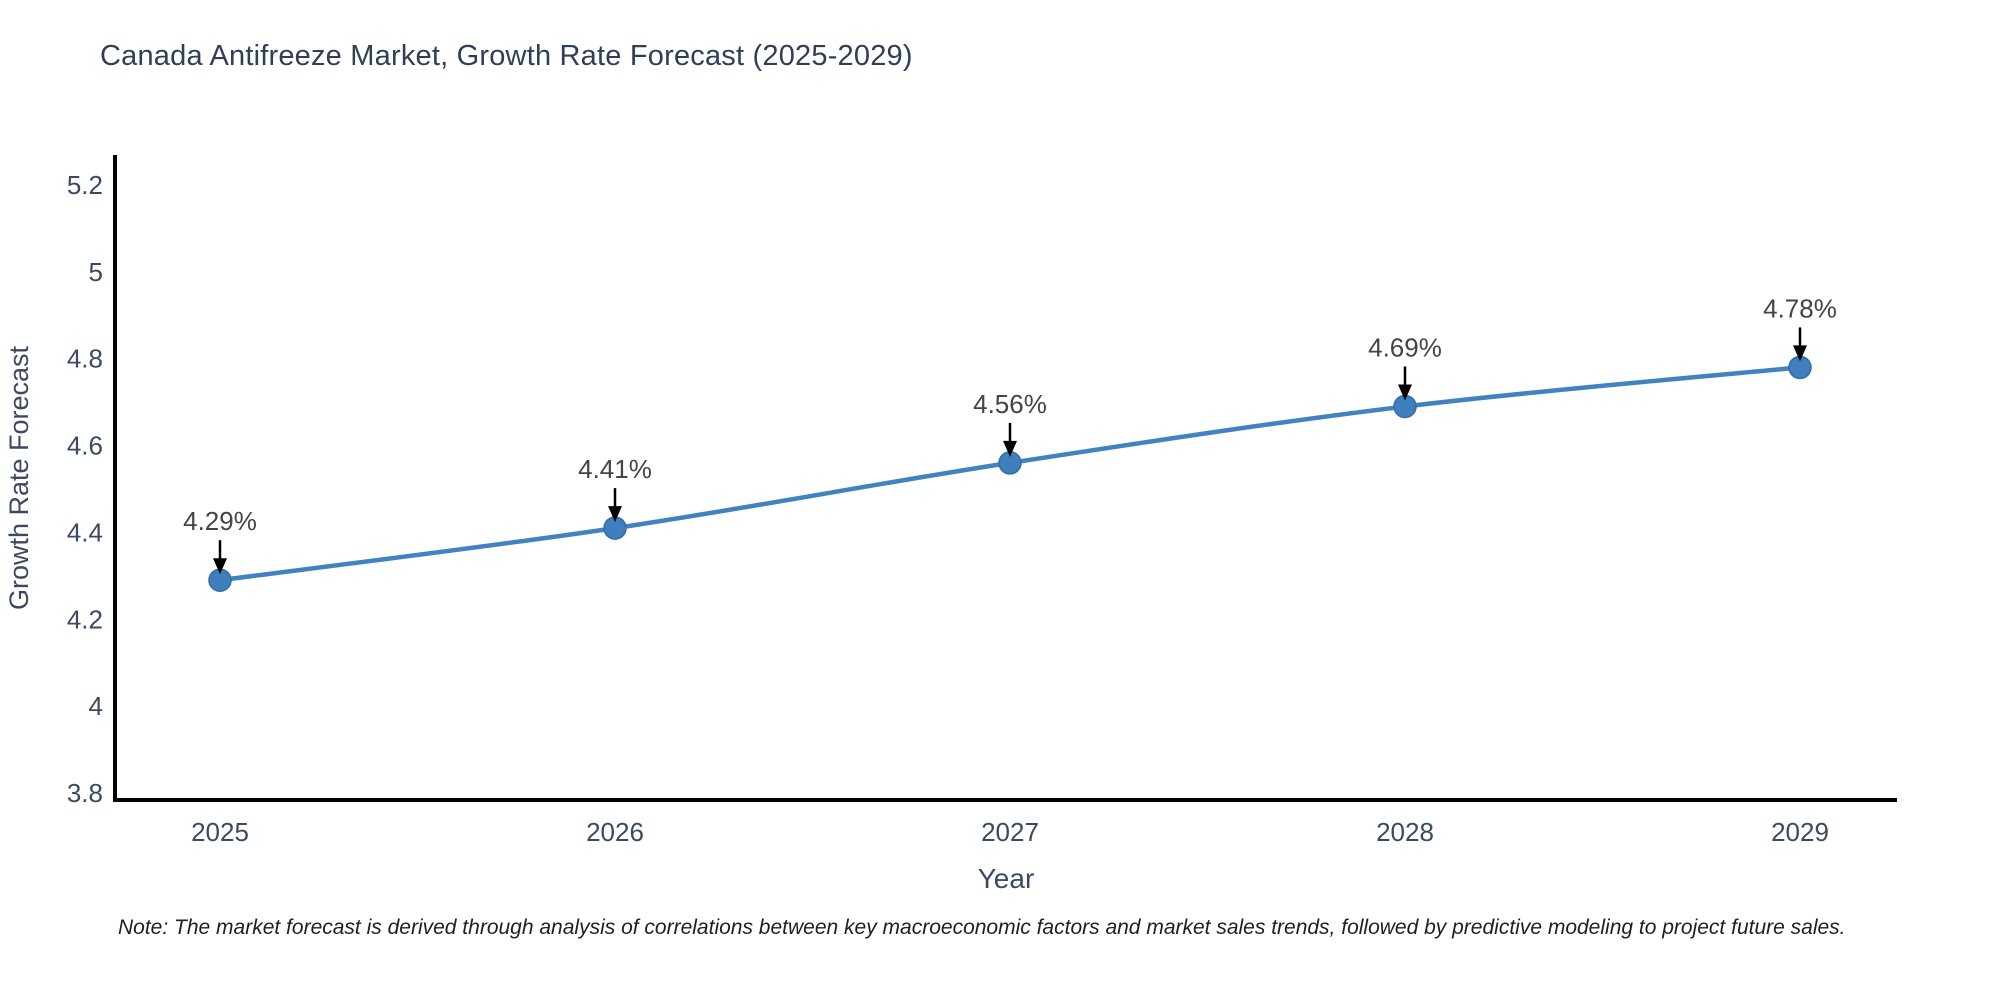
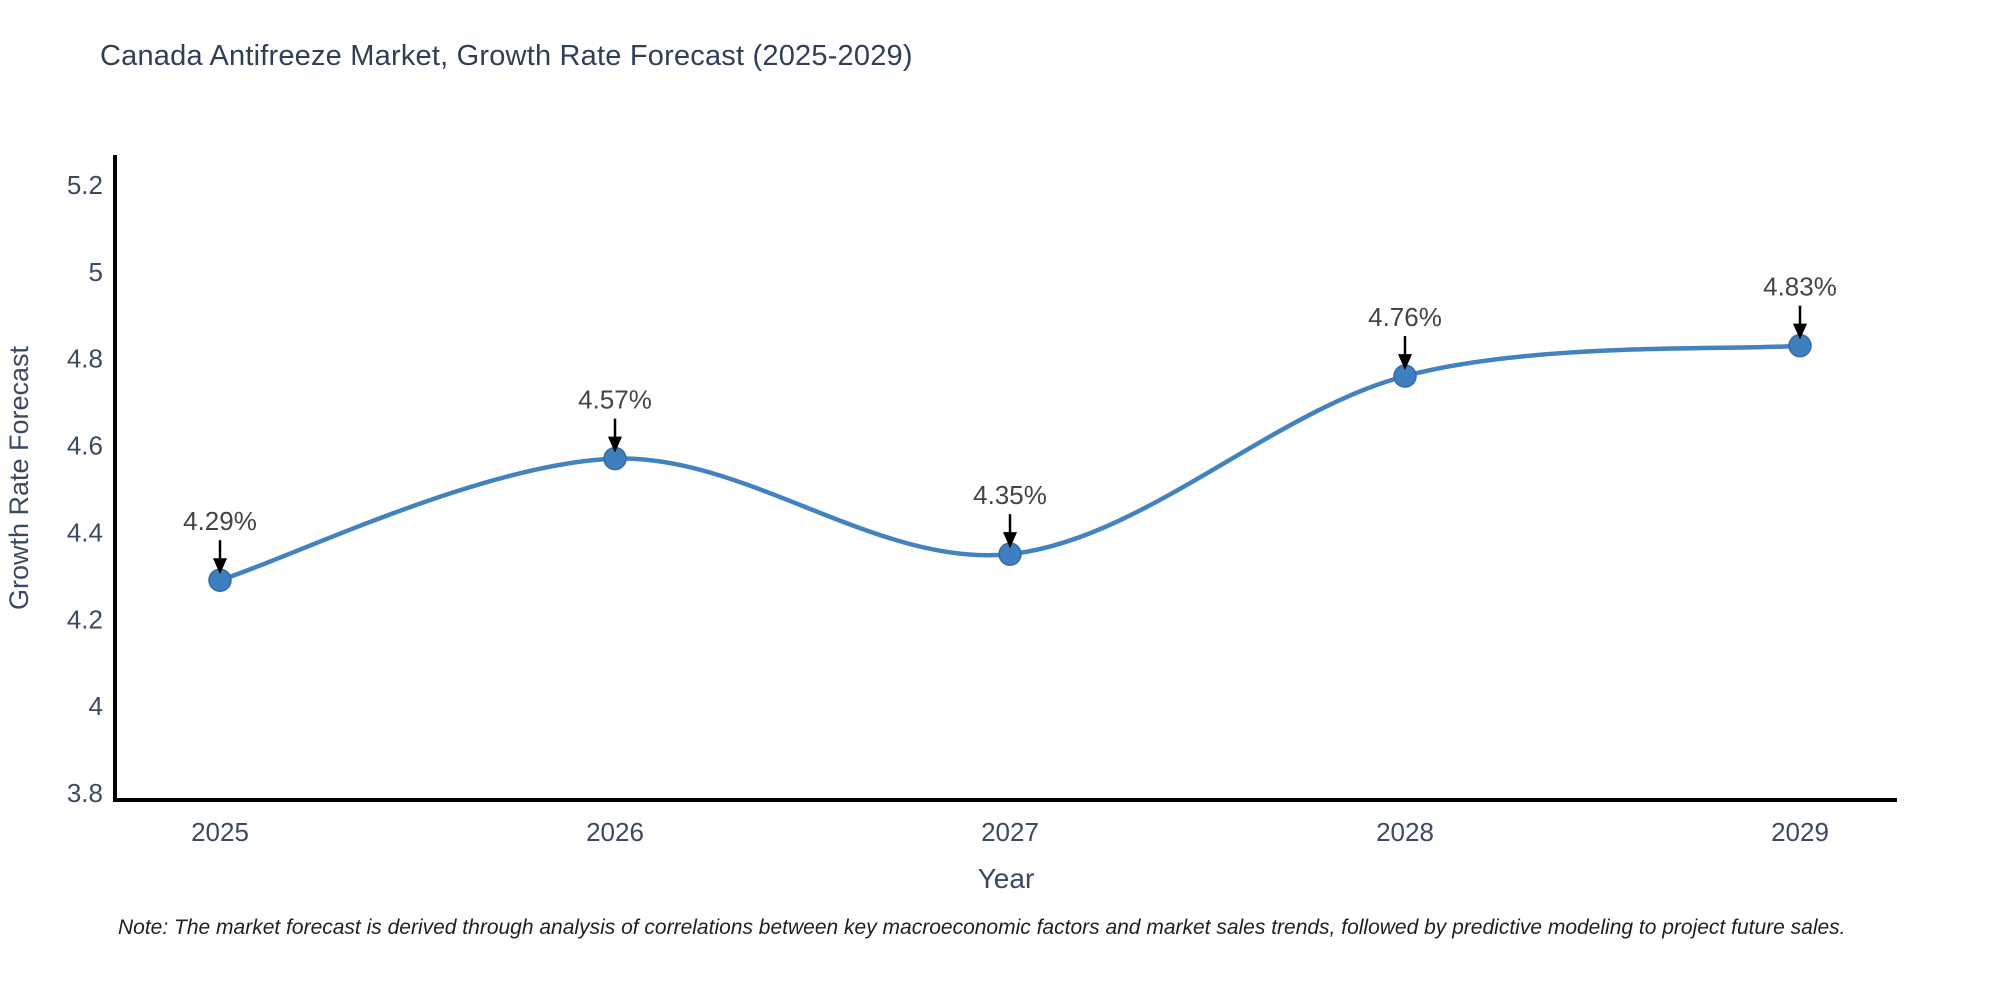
2026: 4.41% -> 4.57%
2027: 4.56% -> 4.35%
2028: 4.69% -> 4.76%
2029: 4.78% -> 4.83%
